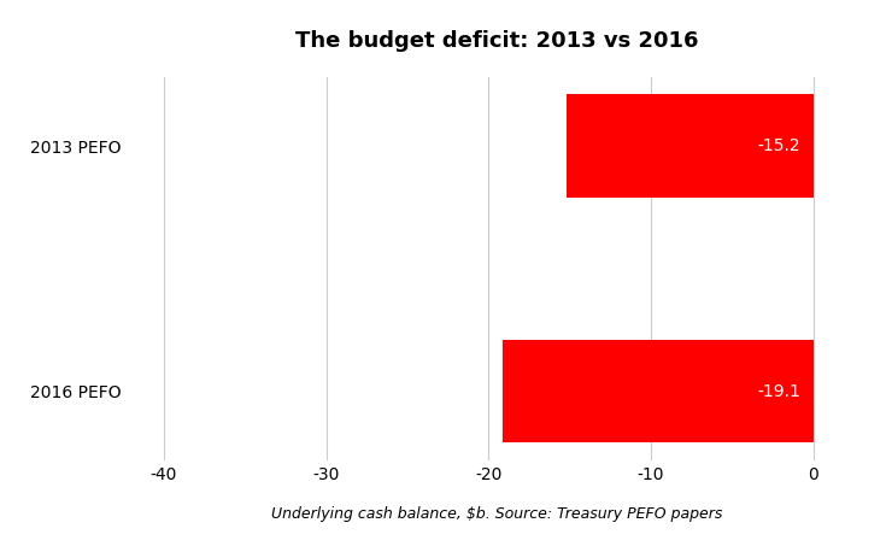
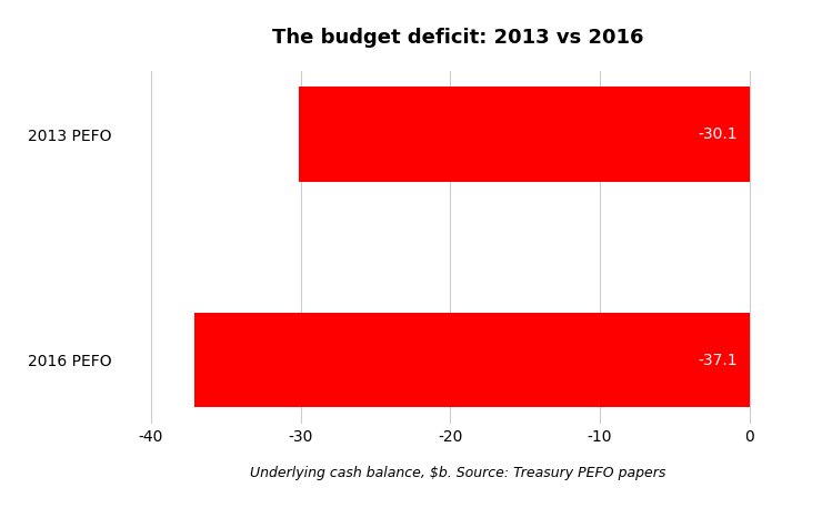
2013 PEFO: -15.2 -> -30.1
2016 PEFO: -19.1 -> -37.1
